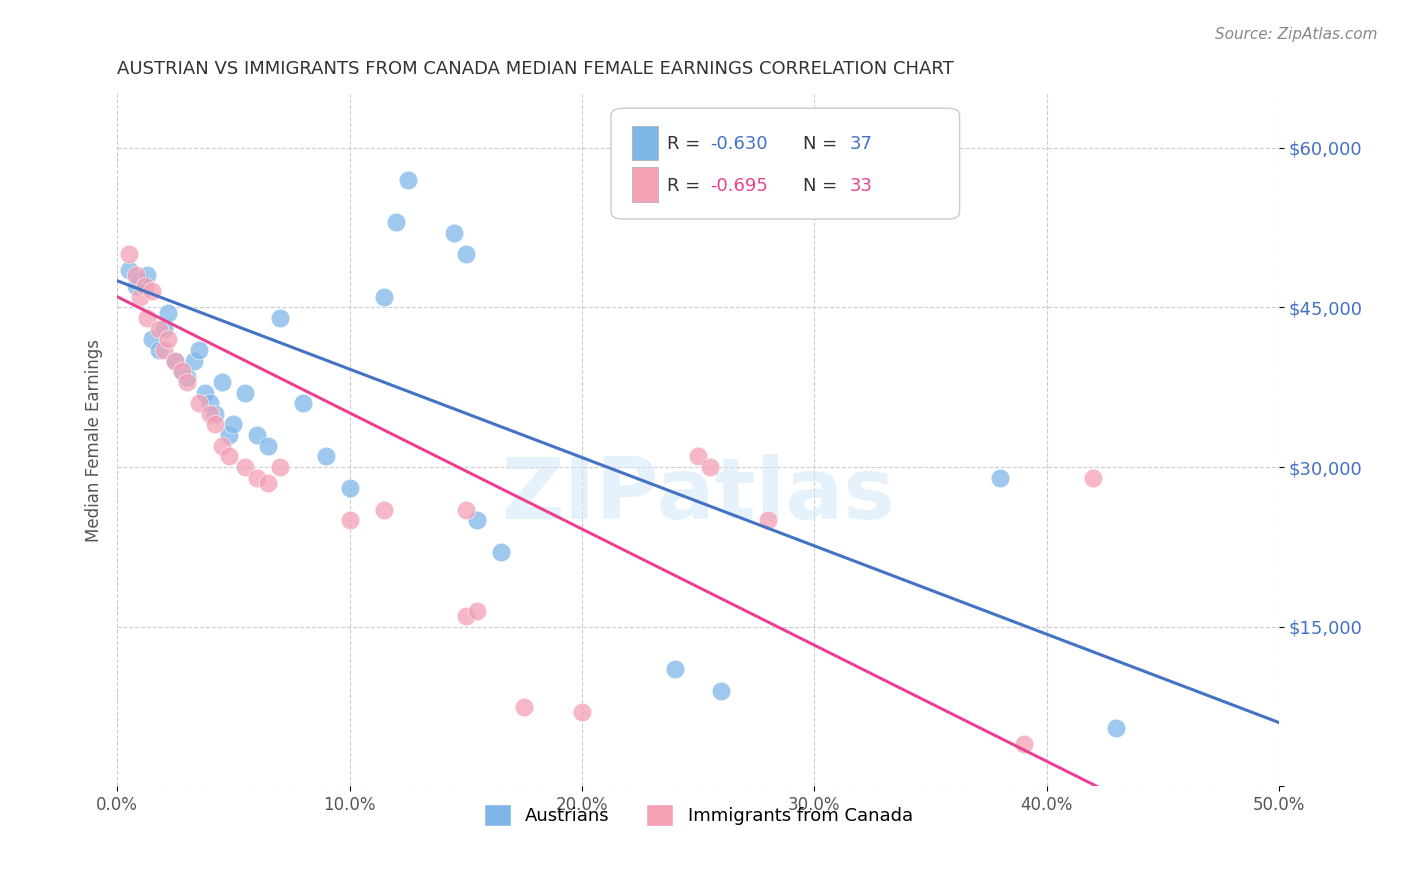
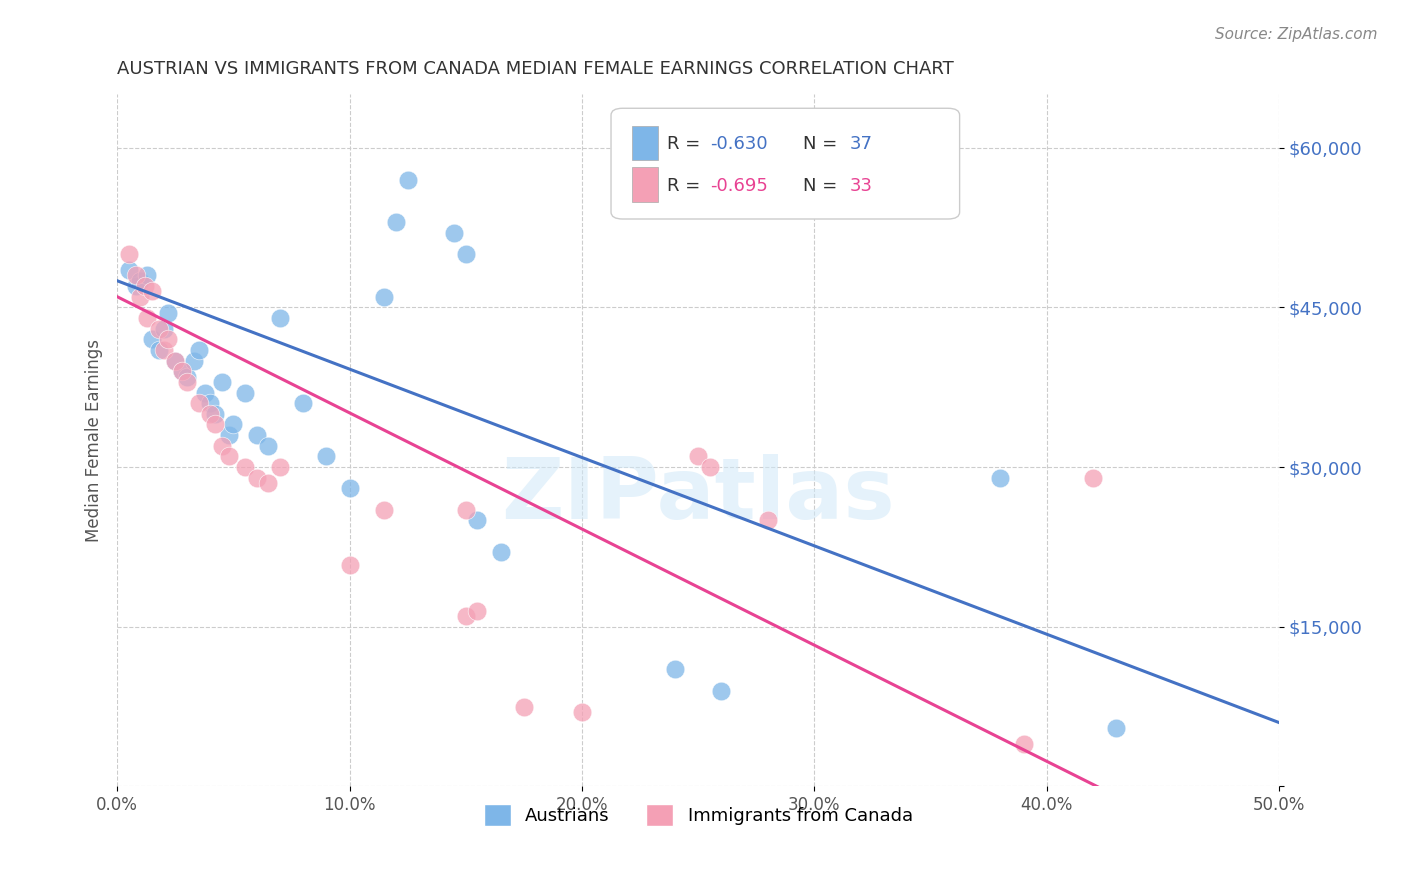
Immigrants from Canada/10.0%: $25,000 -> $20,800
